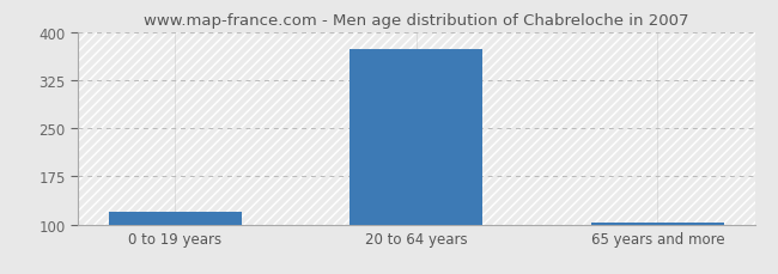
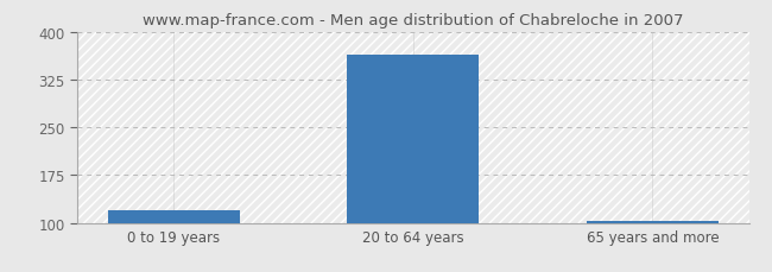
20 to 64 years: 374 -> 363
